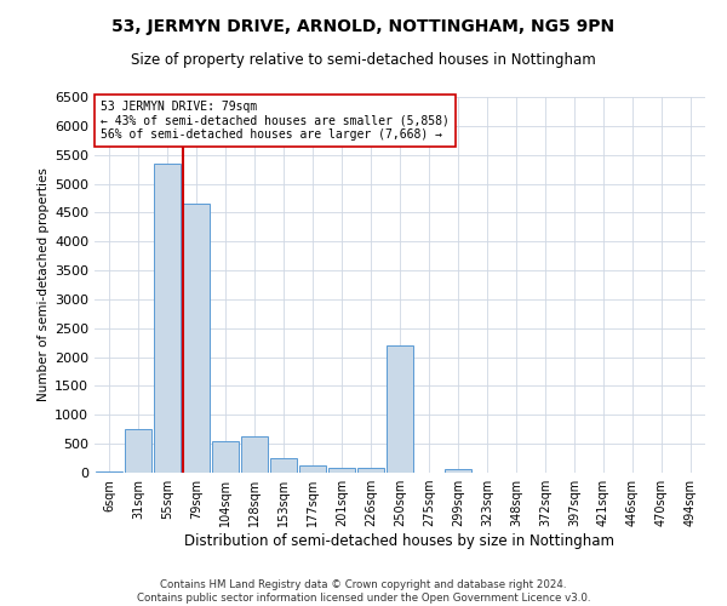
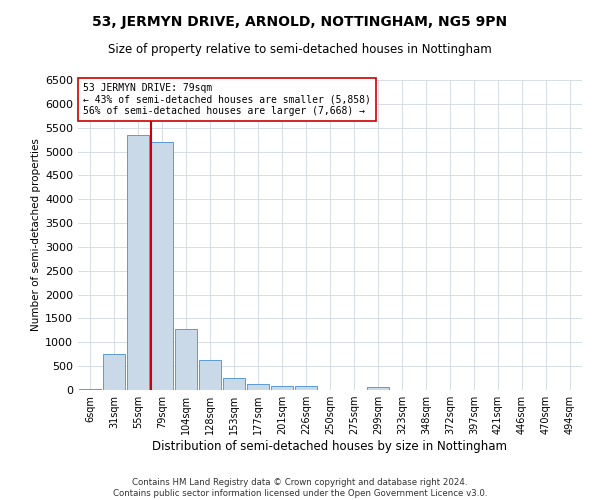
79sqm: 4650 -> 5200
104sqm: 550 -> 1280
250sqm: 2200 -> 10
